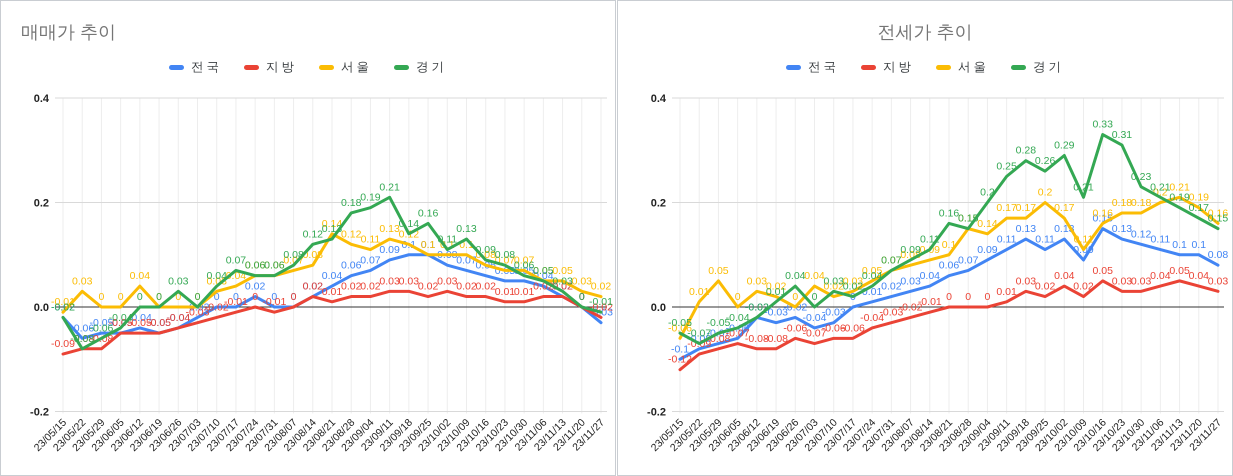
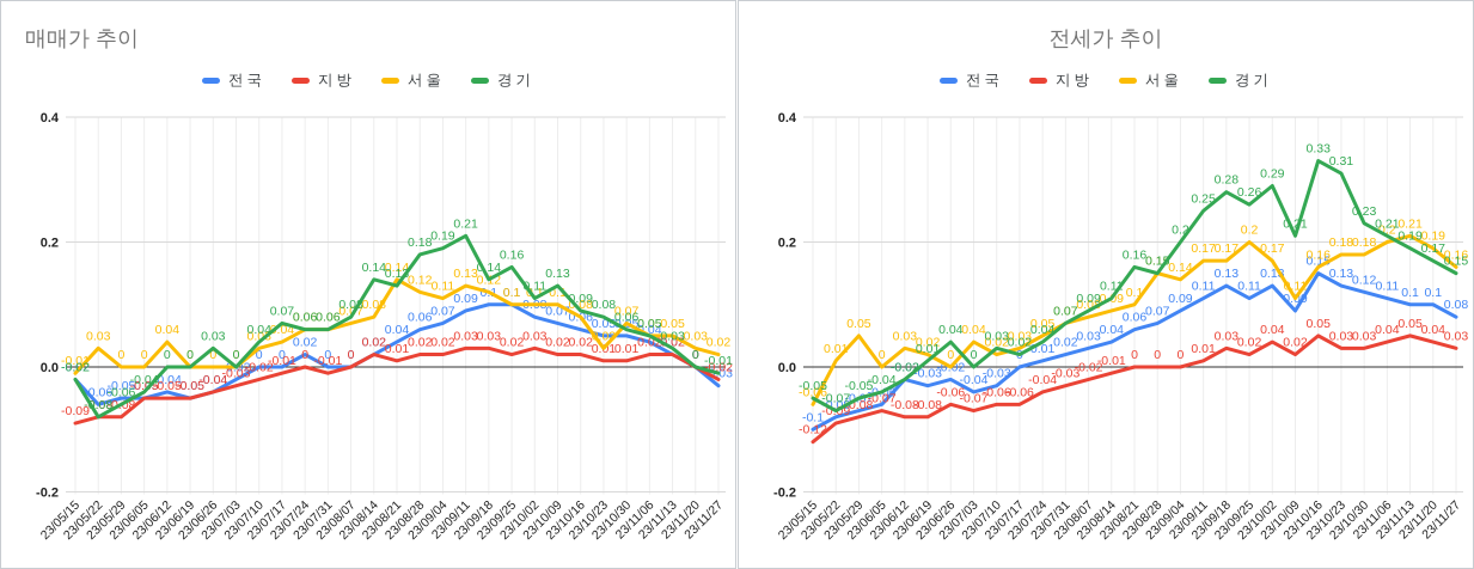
매매가 추이/경기/23/08/14: 0.12 -> 0.14
매매가 추이/서울/23/10/23: 0.07 -> 0.03
